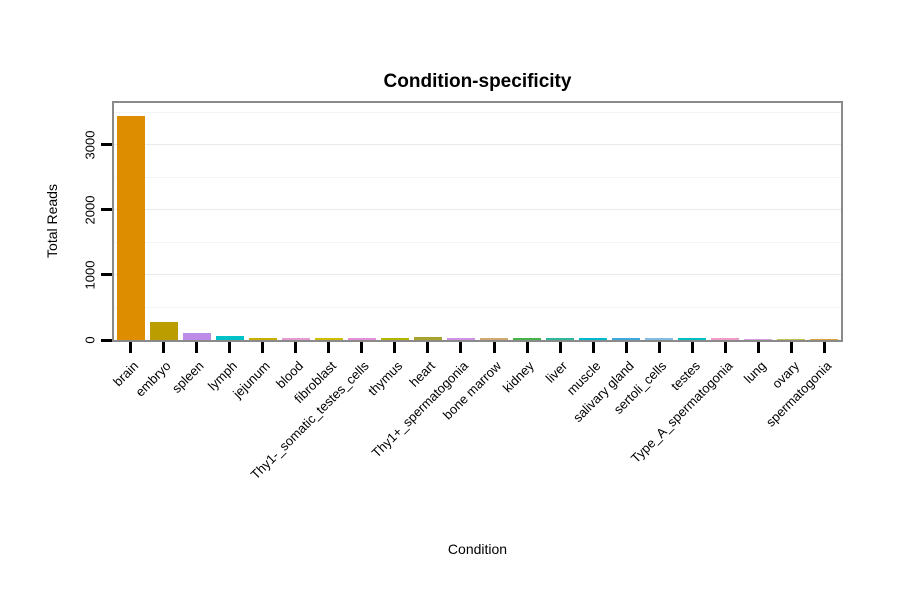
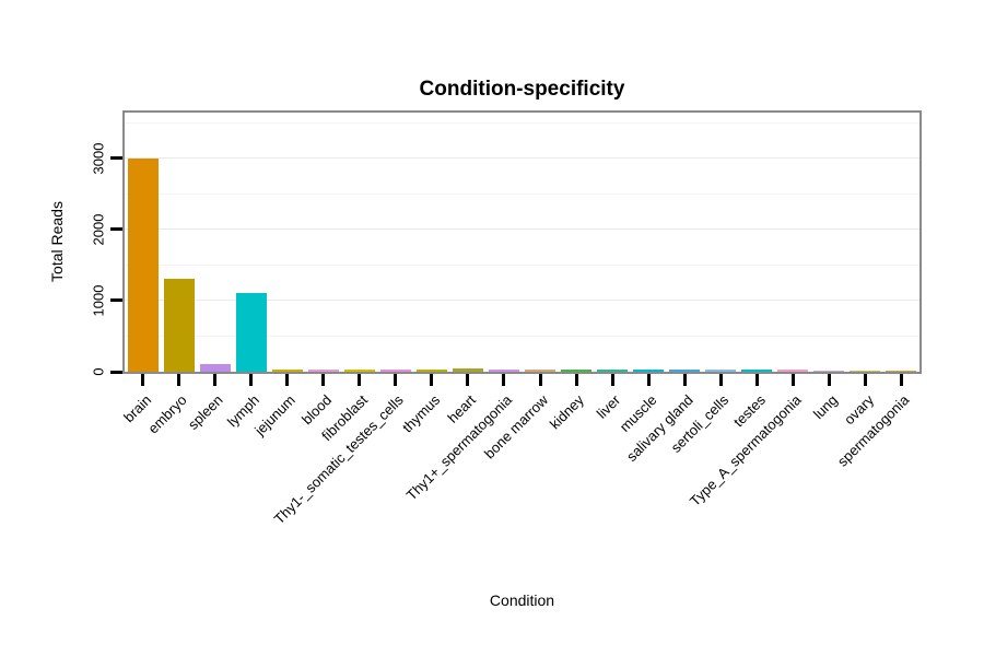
brain: 3400 -> 3000
embryo: 300 -> 1300
lymph: 100 -> 1100
